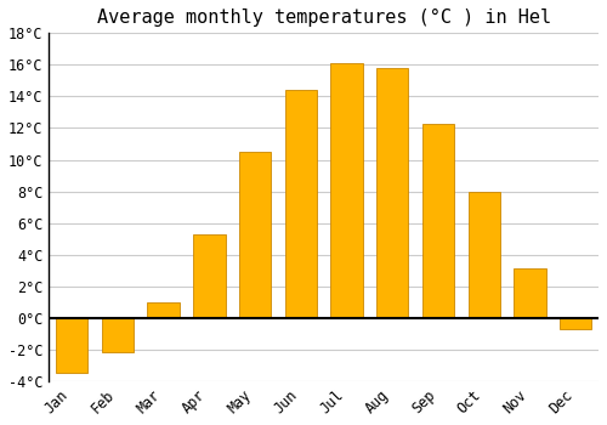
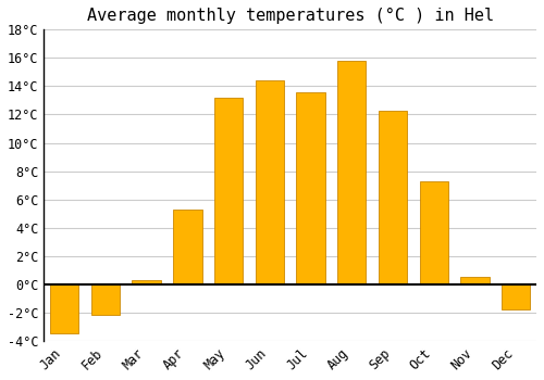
Mar: 1.0°C -> 0.3°C
May: 10.5°C -> 13.2°C
Jul: 16.1°C -> 13.6°C
Oct: 8.0°C -> 7.3°C
Nov: 3.1°C -> 0.5°C
Dec: -0.7°C -> -1.8°C
